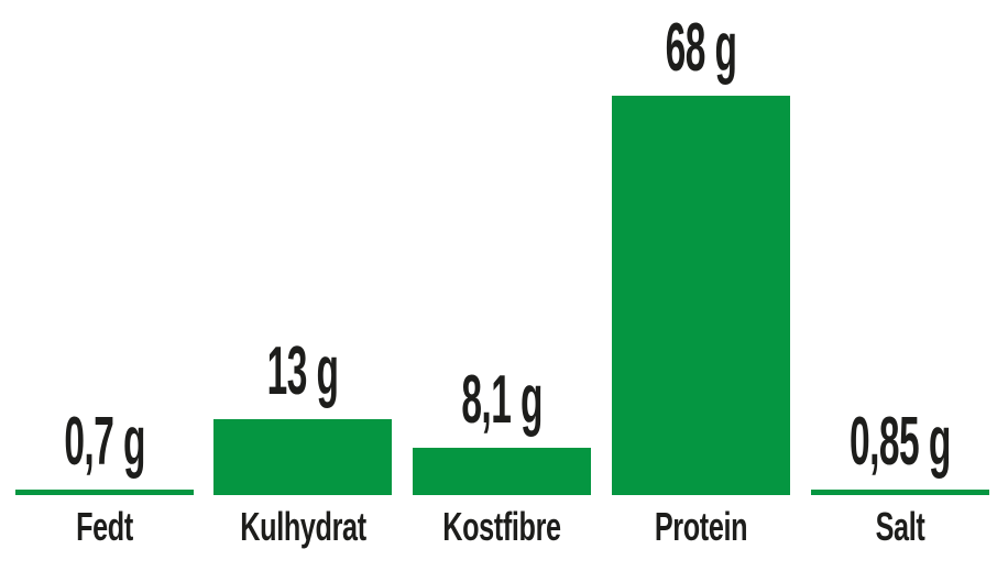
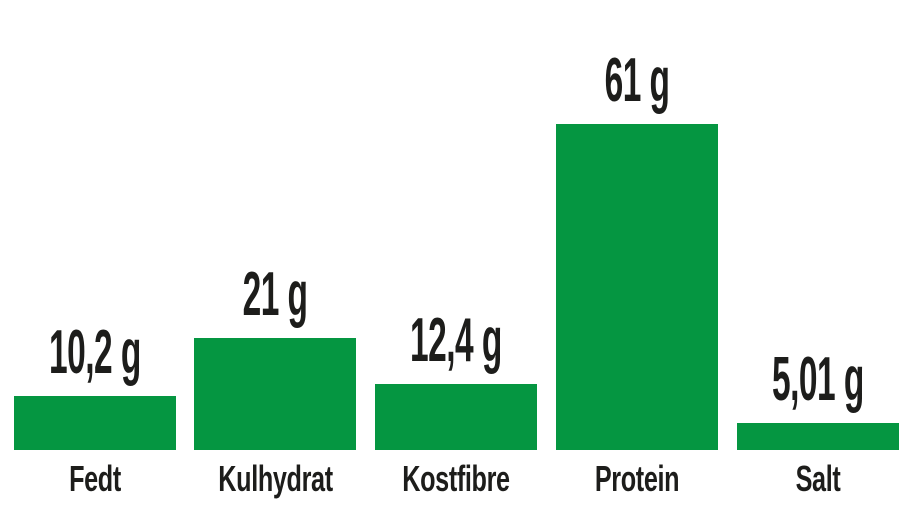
Fedt: 0,7 -> 10,2
Kulhydrat: 13 -> 21
Kostfibre: 8,1 -> 12,4
Protein: 68 -> 61
Salt: 0,85 -> 5,01
